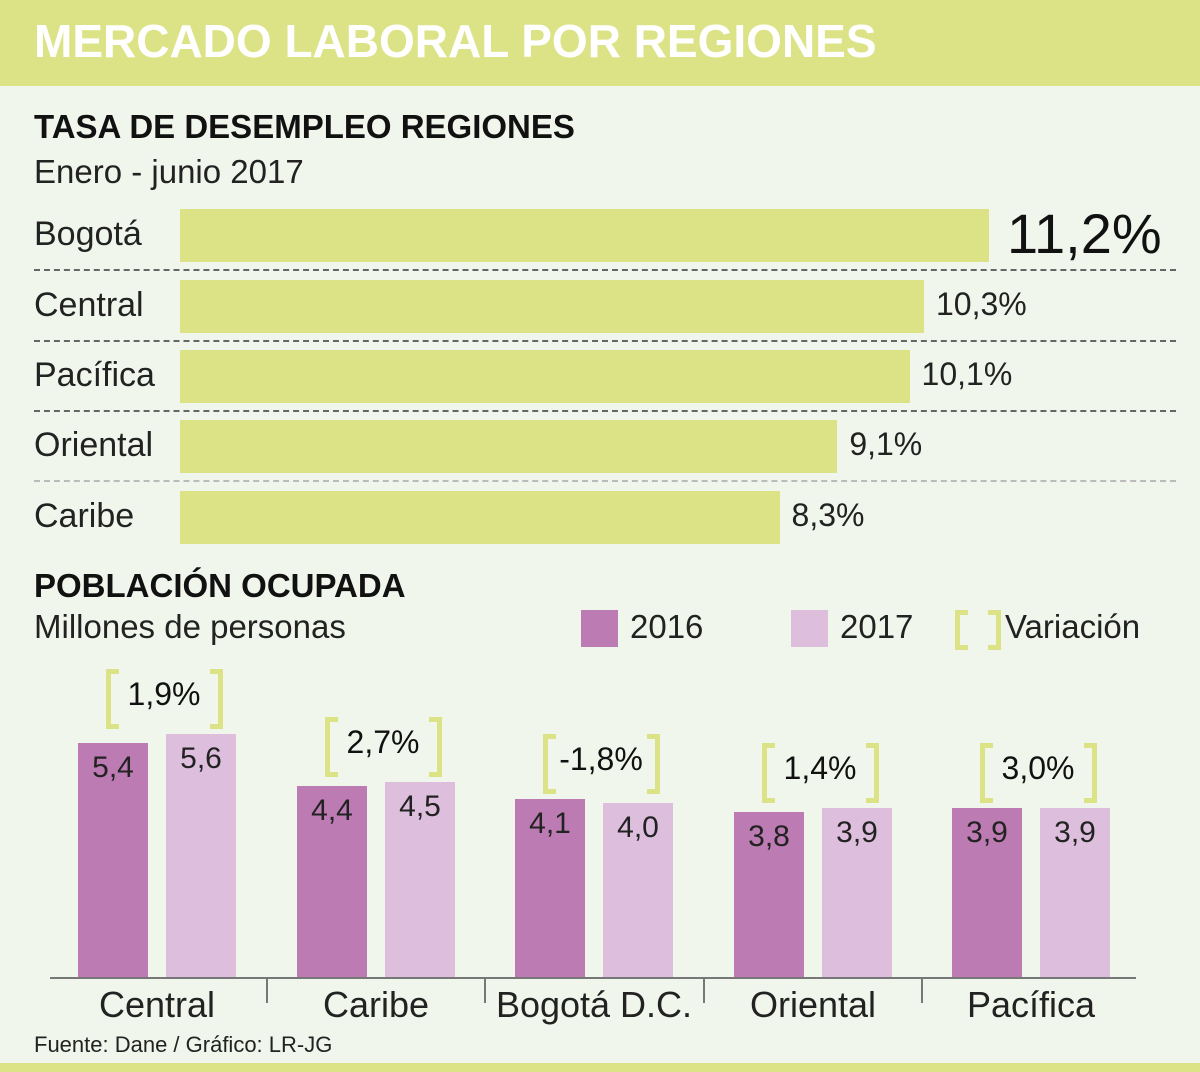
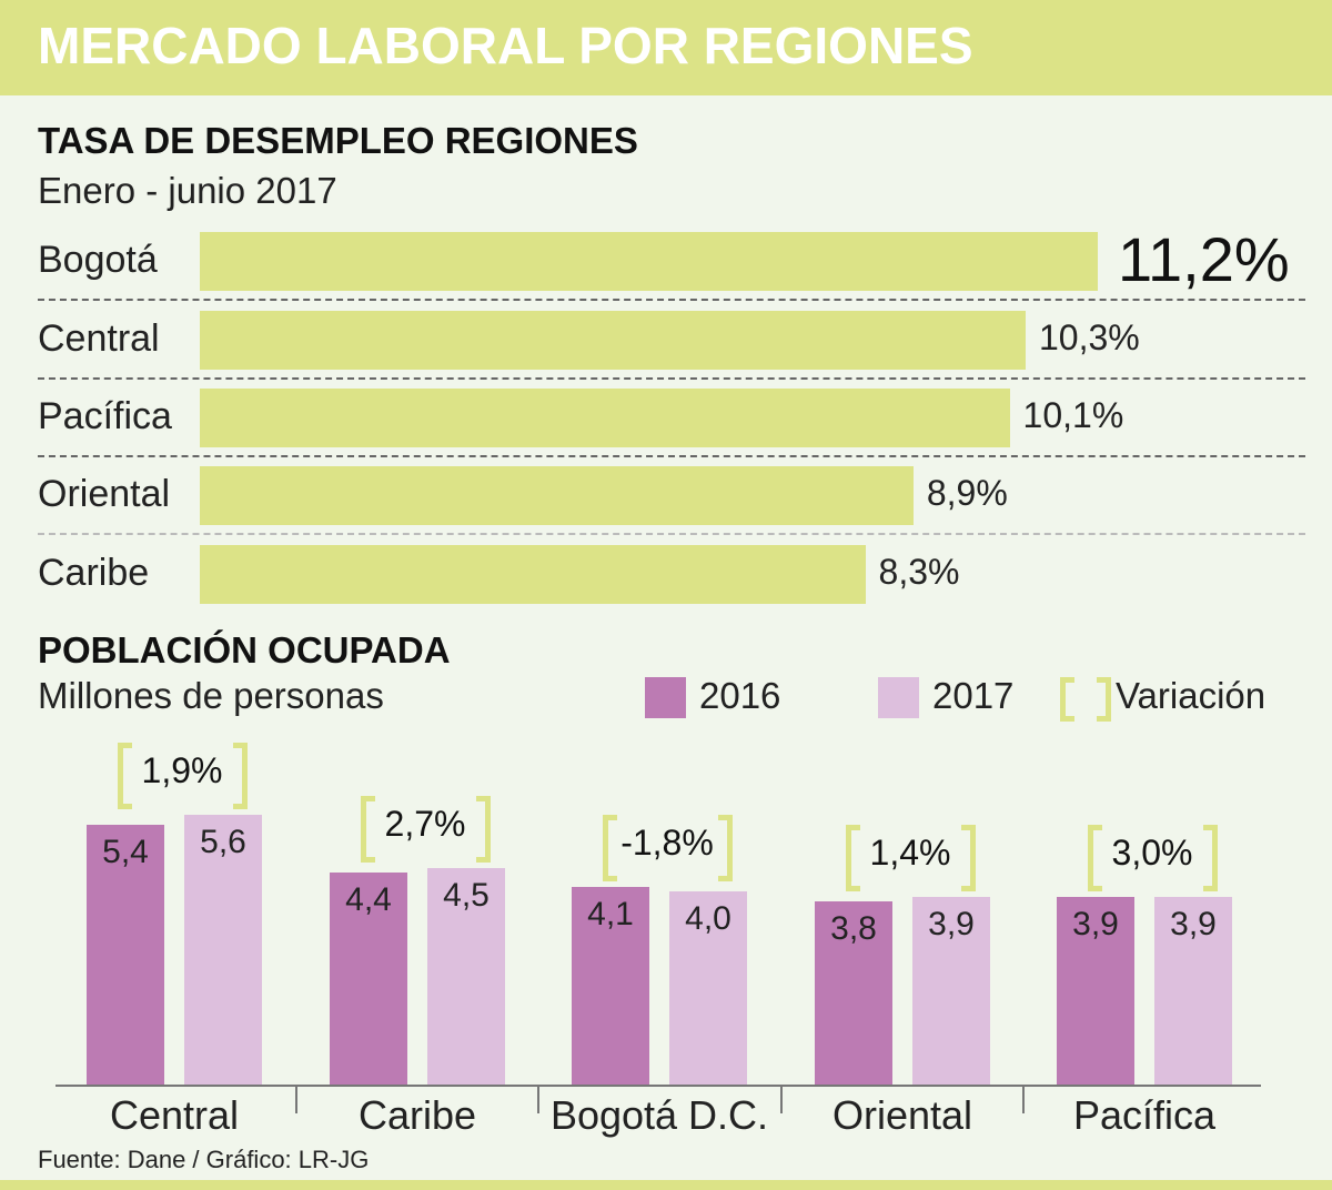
TASA DE DESEMPLEO REGIONES/Oriental: 9,1% -> 8,9%
